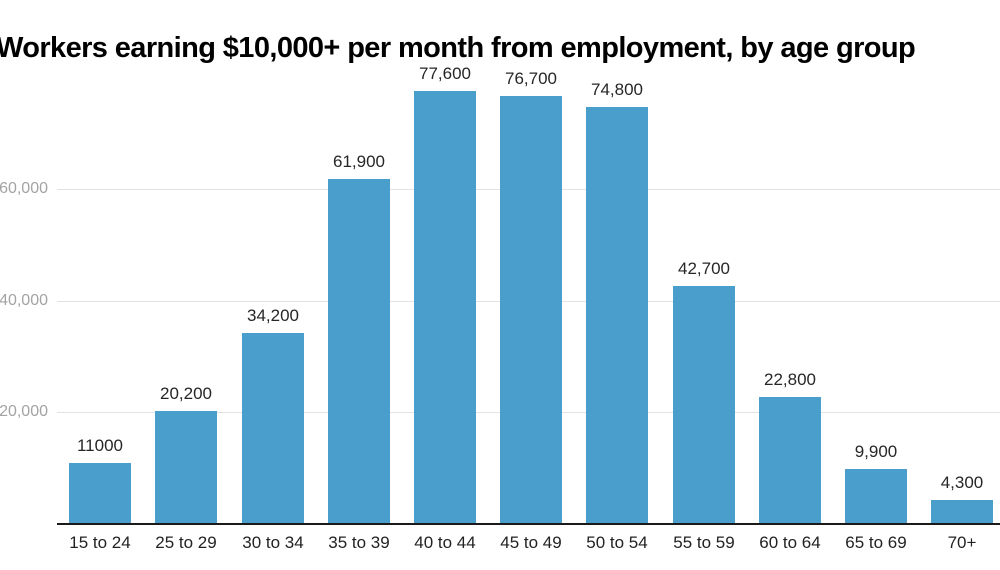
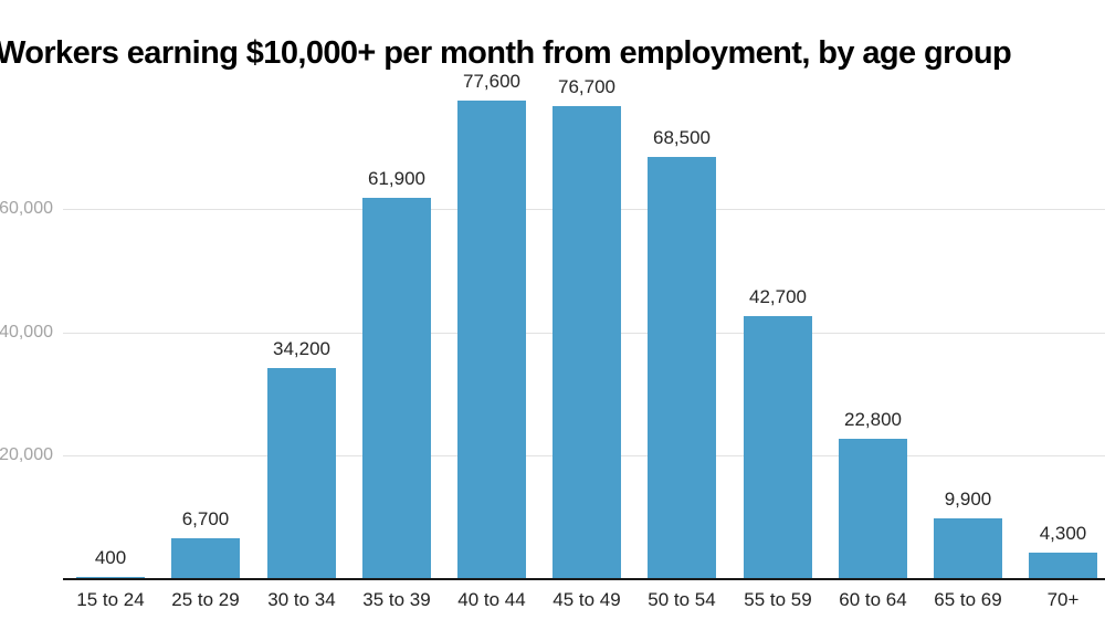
15 to 24: 11000 -> 400
25 to 29: 20,200 -> 6,700
50 to 54: 74,800 -> 68,500
